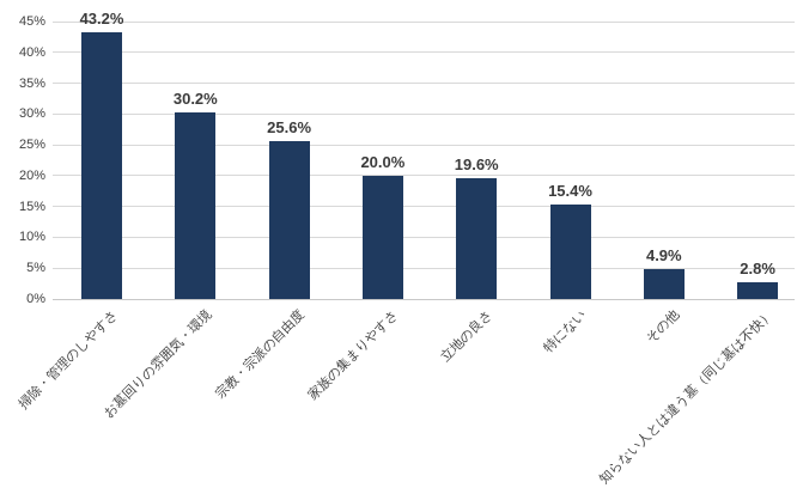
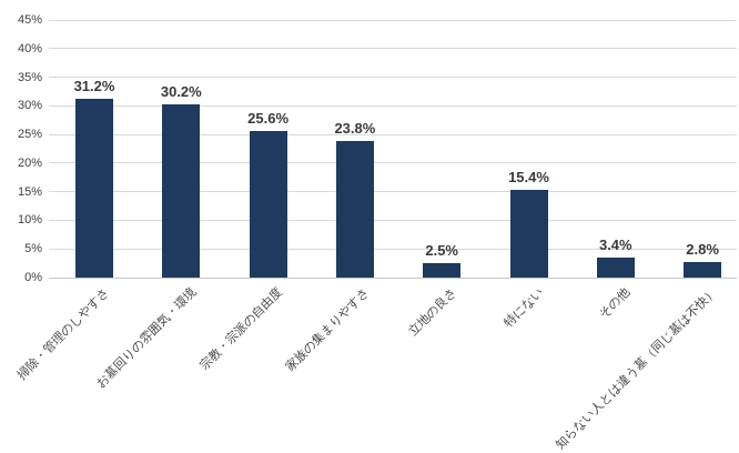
掃除・管理のしやすさ: 43.2% -> 31.2%
家族の集まりやすさ: 20.0% -> 23.8%
立地の良さ: 19.6% -> 2.5%
その他: 4.9% -> 3.4%
